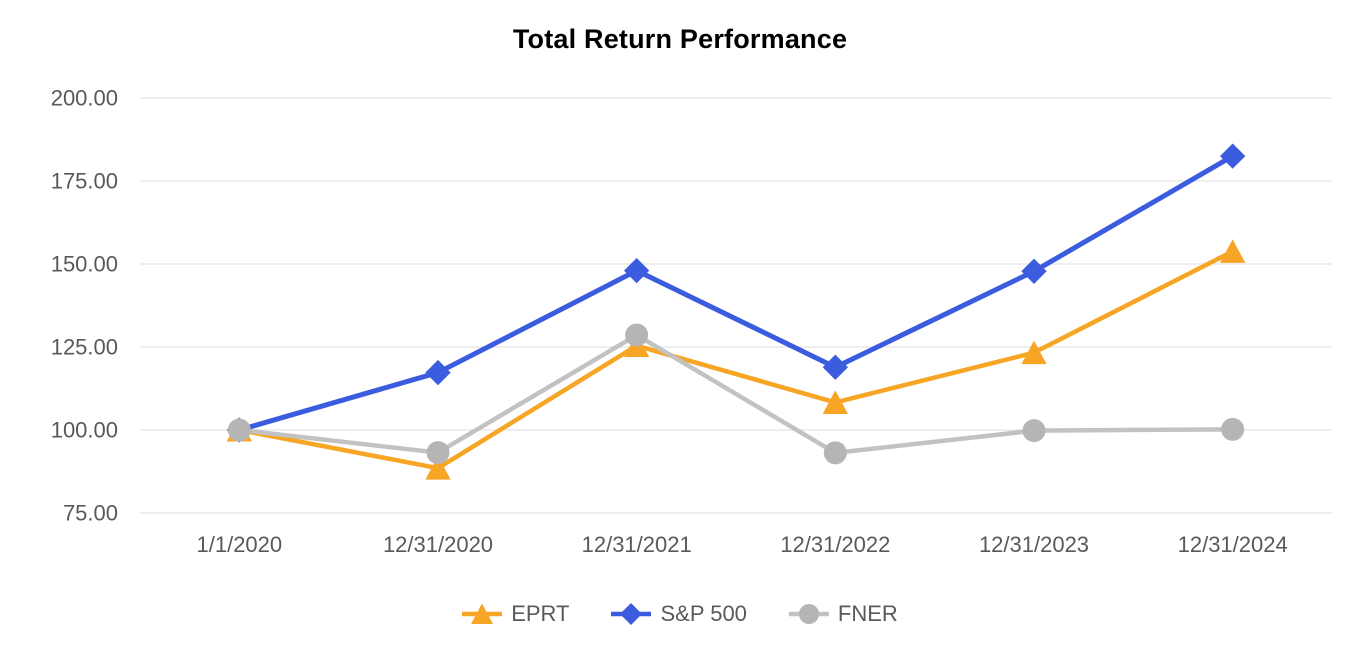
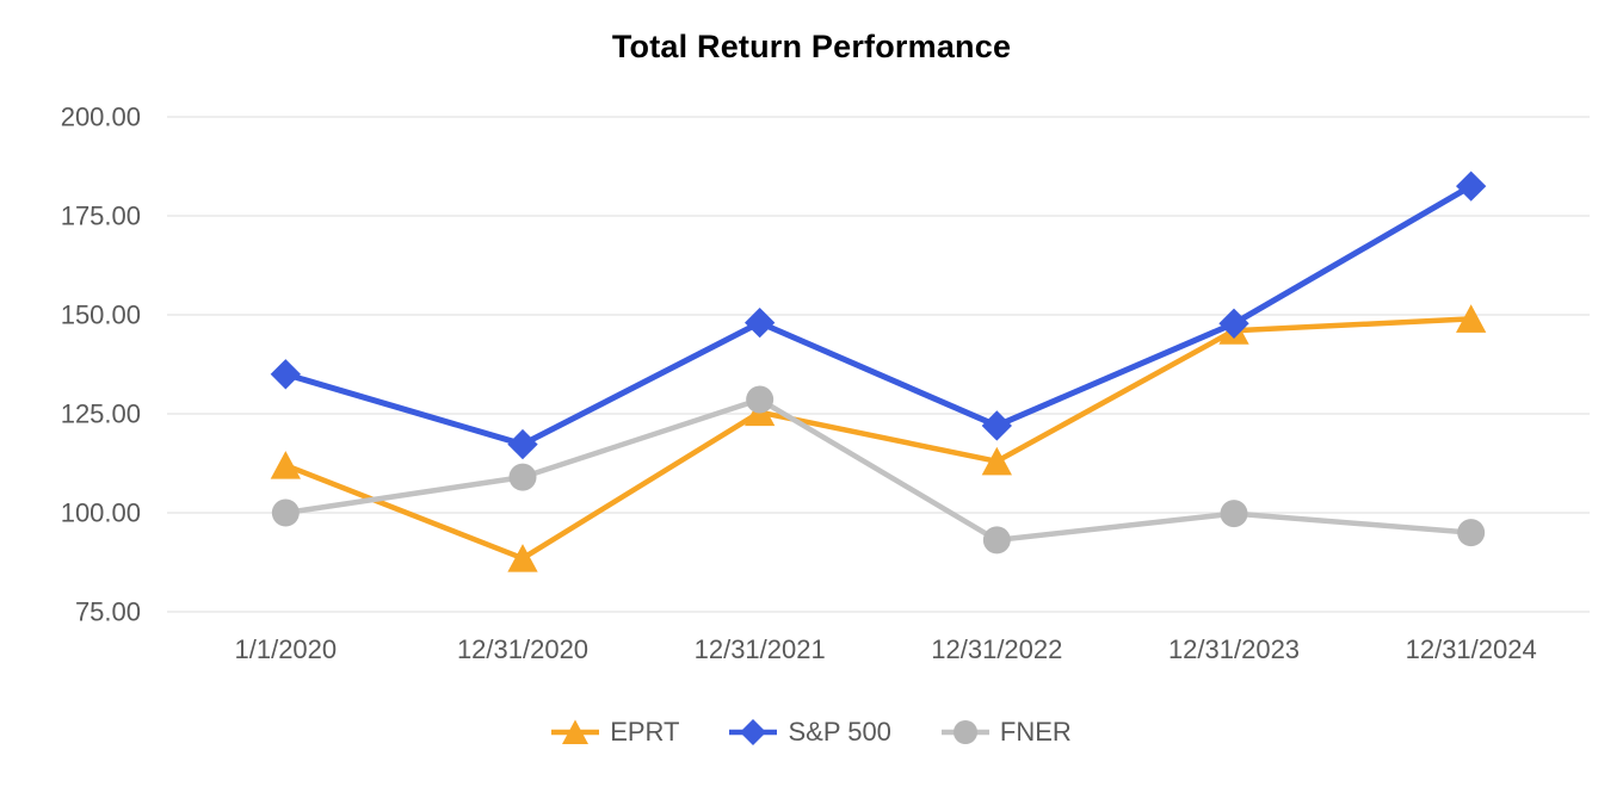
EPRT/1/1/2020: 100 -> 112
S&P 500/1/1/2020: 100 -> 135
FNER/12/31/2020: 93 -> 109
EPRT/12/31/2022: 108 -> 113
S&P 500/12/31/2022: 119 -> 122
EPRT/12/31/2023: 123 -> 146
EPRT/12/31/2024: 154 -> 149
FNER/12/31/2024: 100 -> 95
